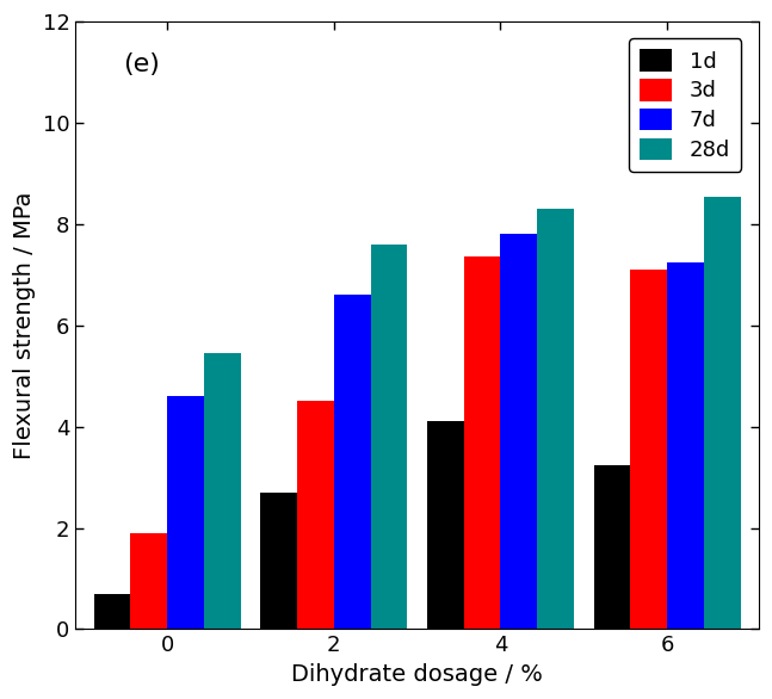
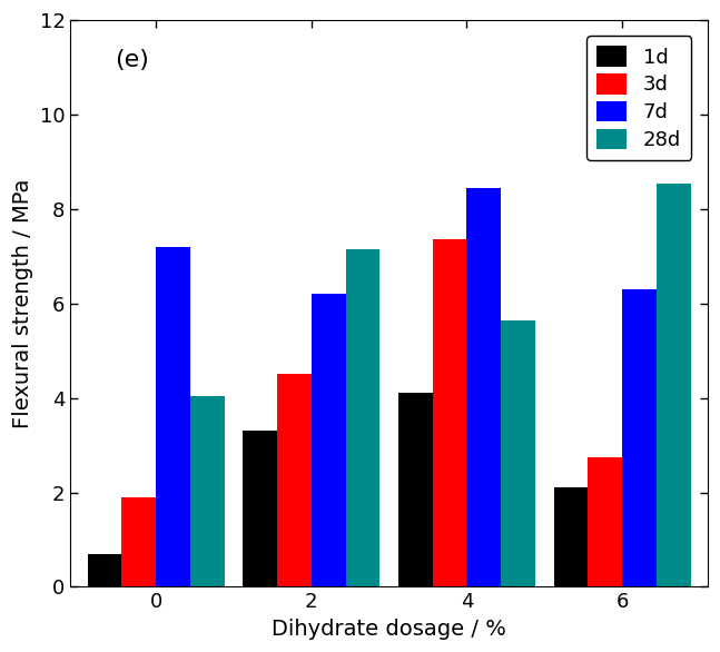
7d/0: 4.60 -> 7.20
28d/0: 5.45 -> 4.05
1d/2: 2.70 -> 3.30
7d/2: 6.60 -> 6.20
28d/2: 7.60 -> 7.15
7d/4: 7.80 -> 8.45
28d/4: 8.30 -> 5.65
1d/6: 3.25 -> 2.10
3d/6: 7.10 -> 2.75
7d/6: 7.25 -> 6.30
